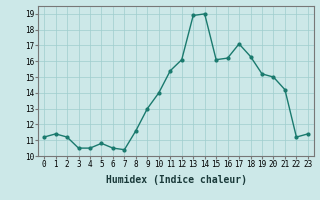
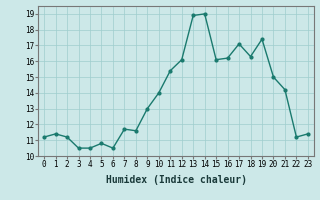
7: 10.4 -> 11.7
19: 15.2 -> 17.4
